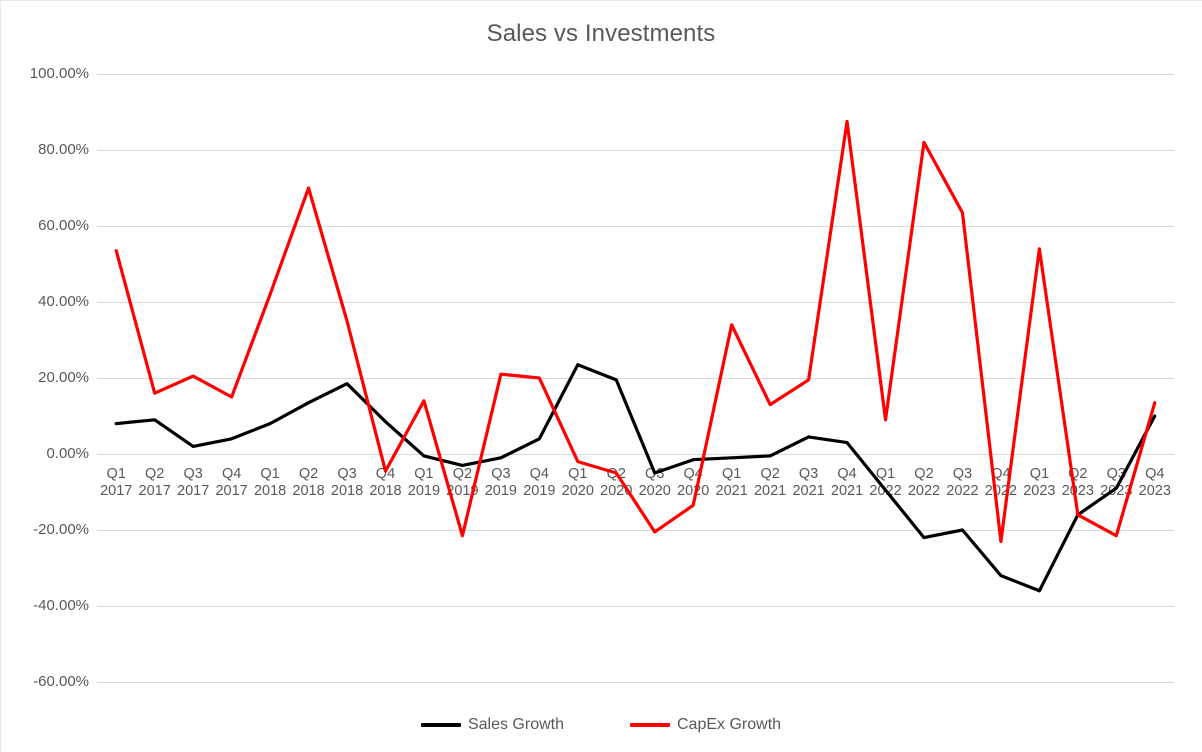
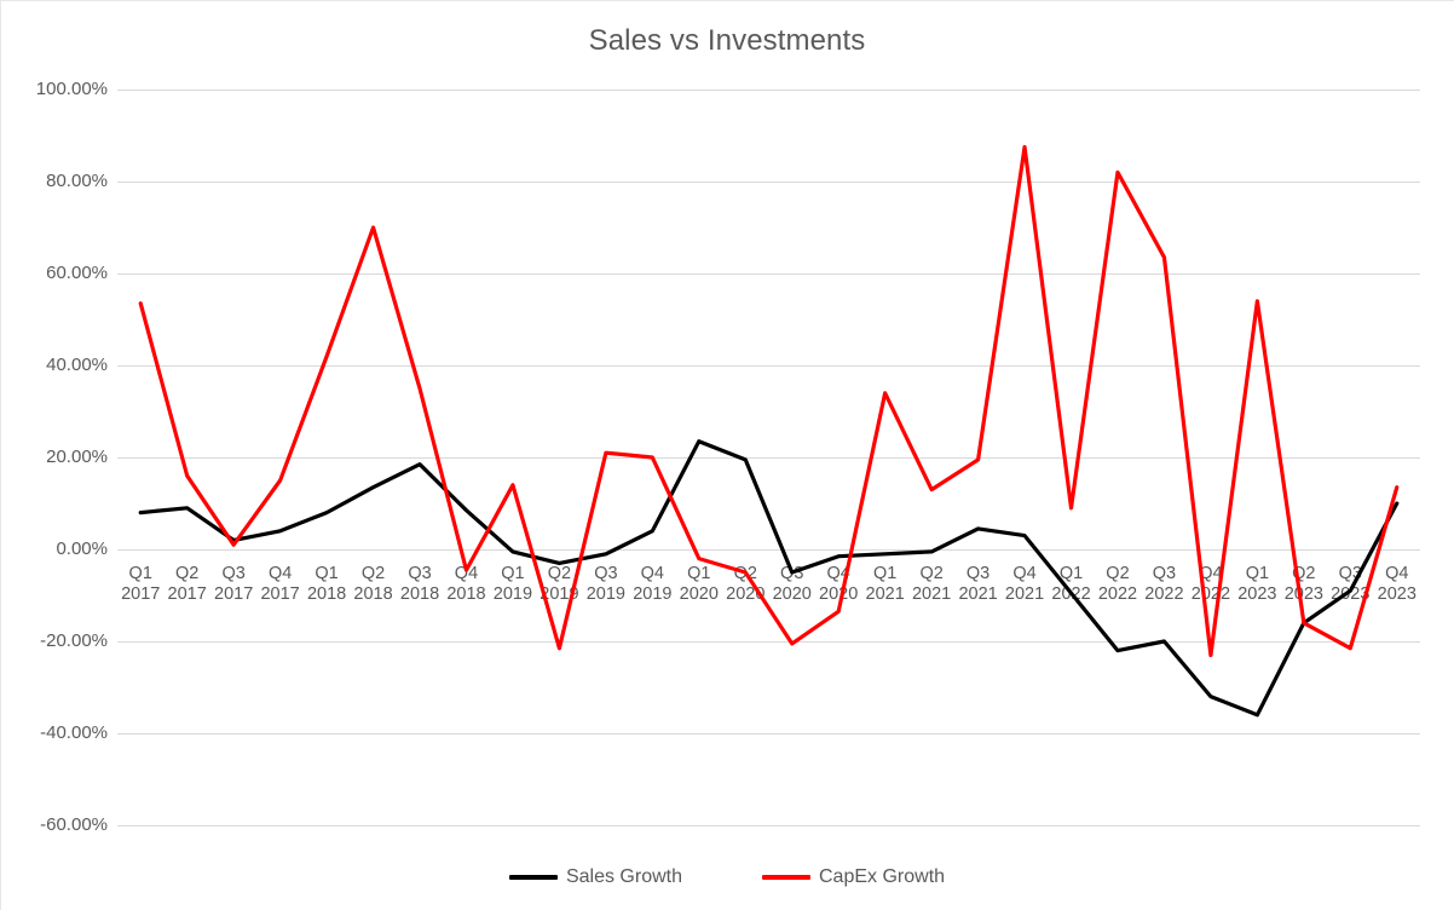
CapEx Growth/Q3 2017: 20% -> 1%
